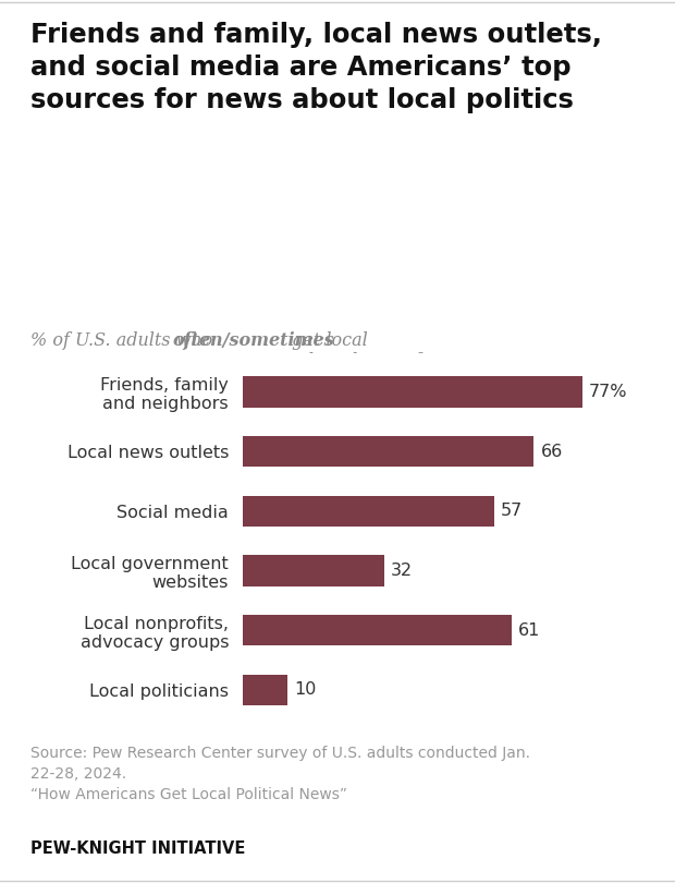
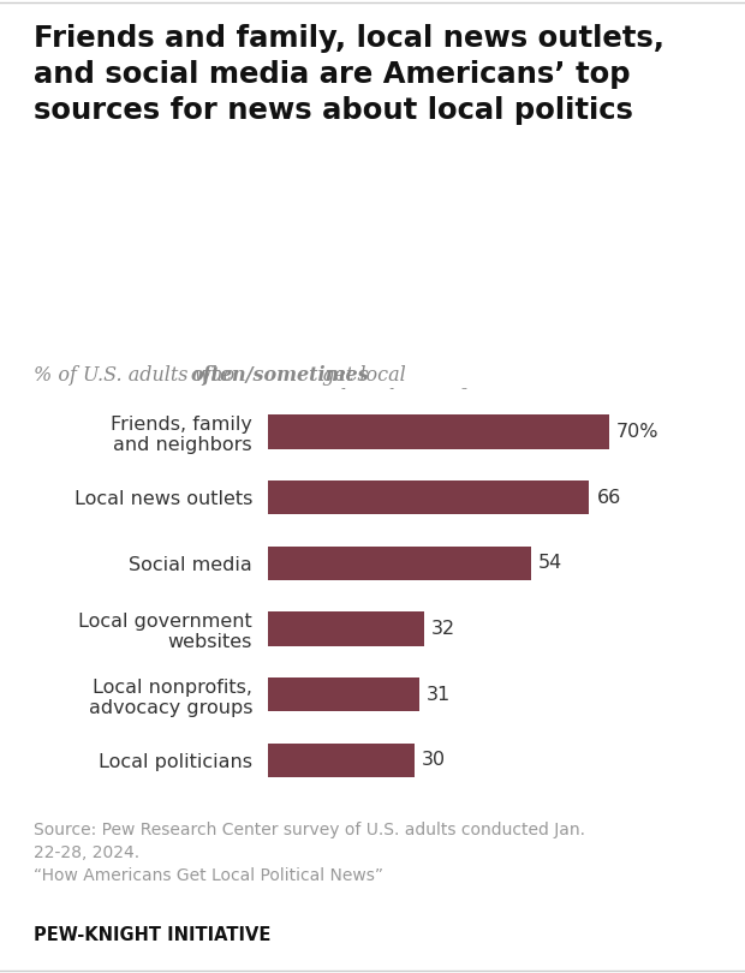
Friends, family and neighbors: 77% -> 70%
Social media: 57 -> 54
Local nonprofits, advocacy groups: 61 -> 31
Local politicians: 10 -> 30
